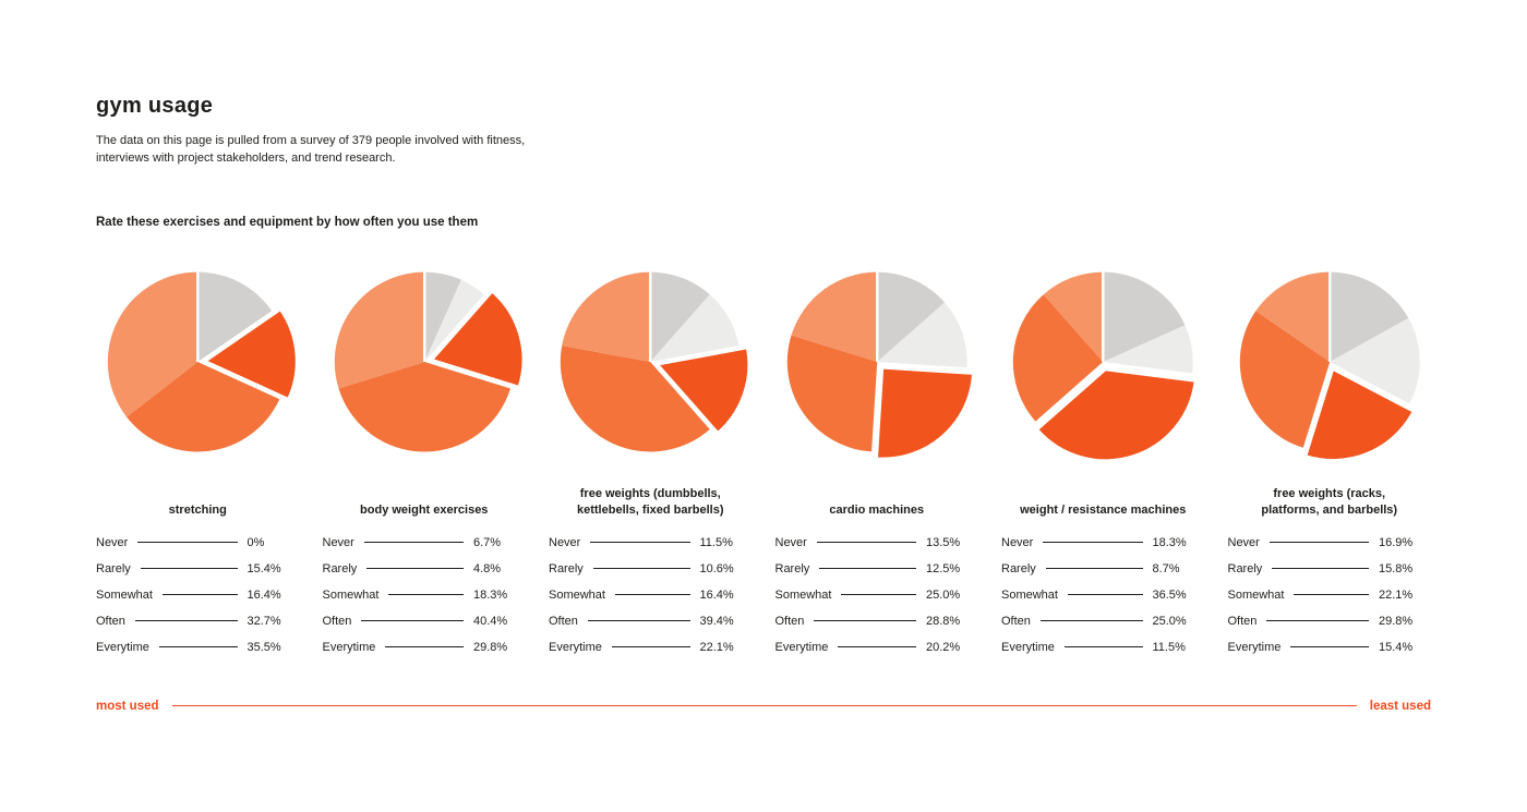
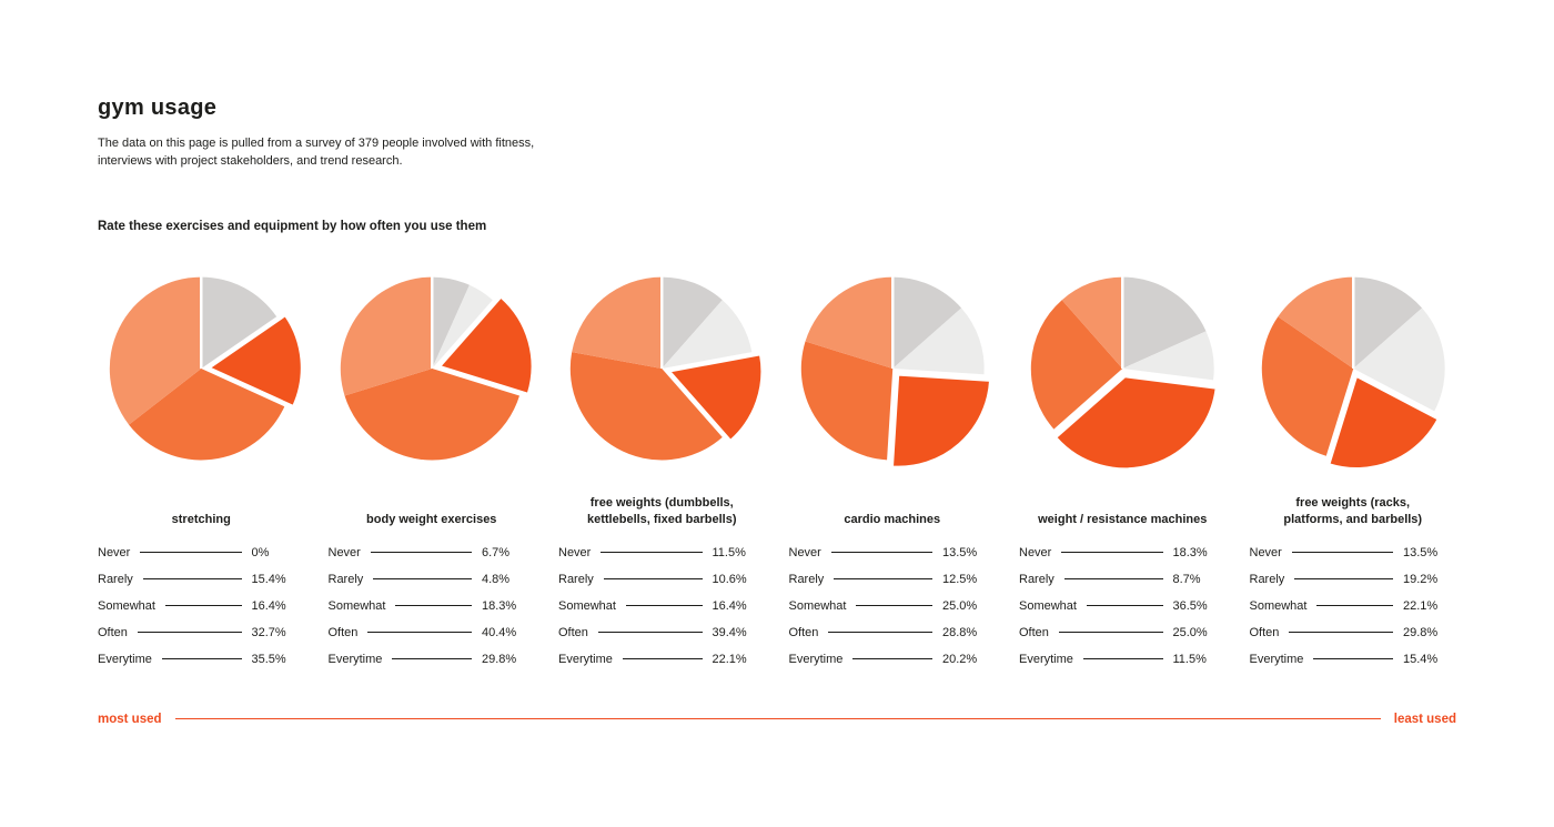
free weights (racks, platforms, and barbells)/Never: 16.9% -> 13.5%
free weights (racks, platforms, and barbells)/Rarely: 15.8% -> 19.2%
